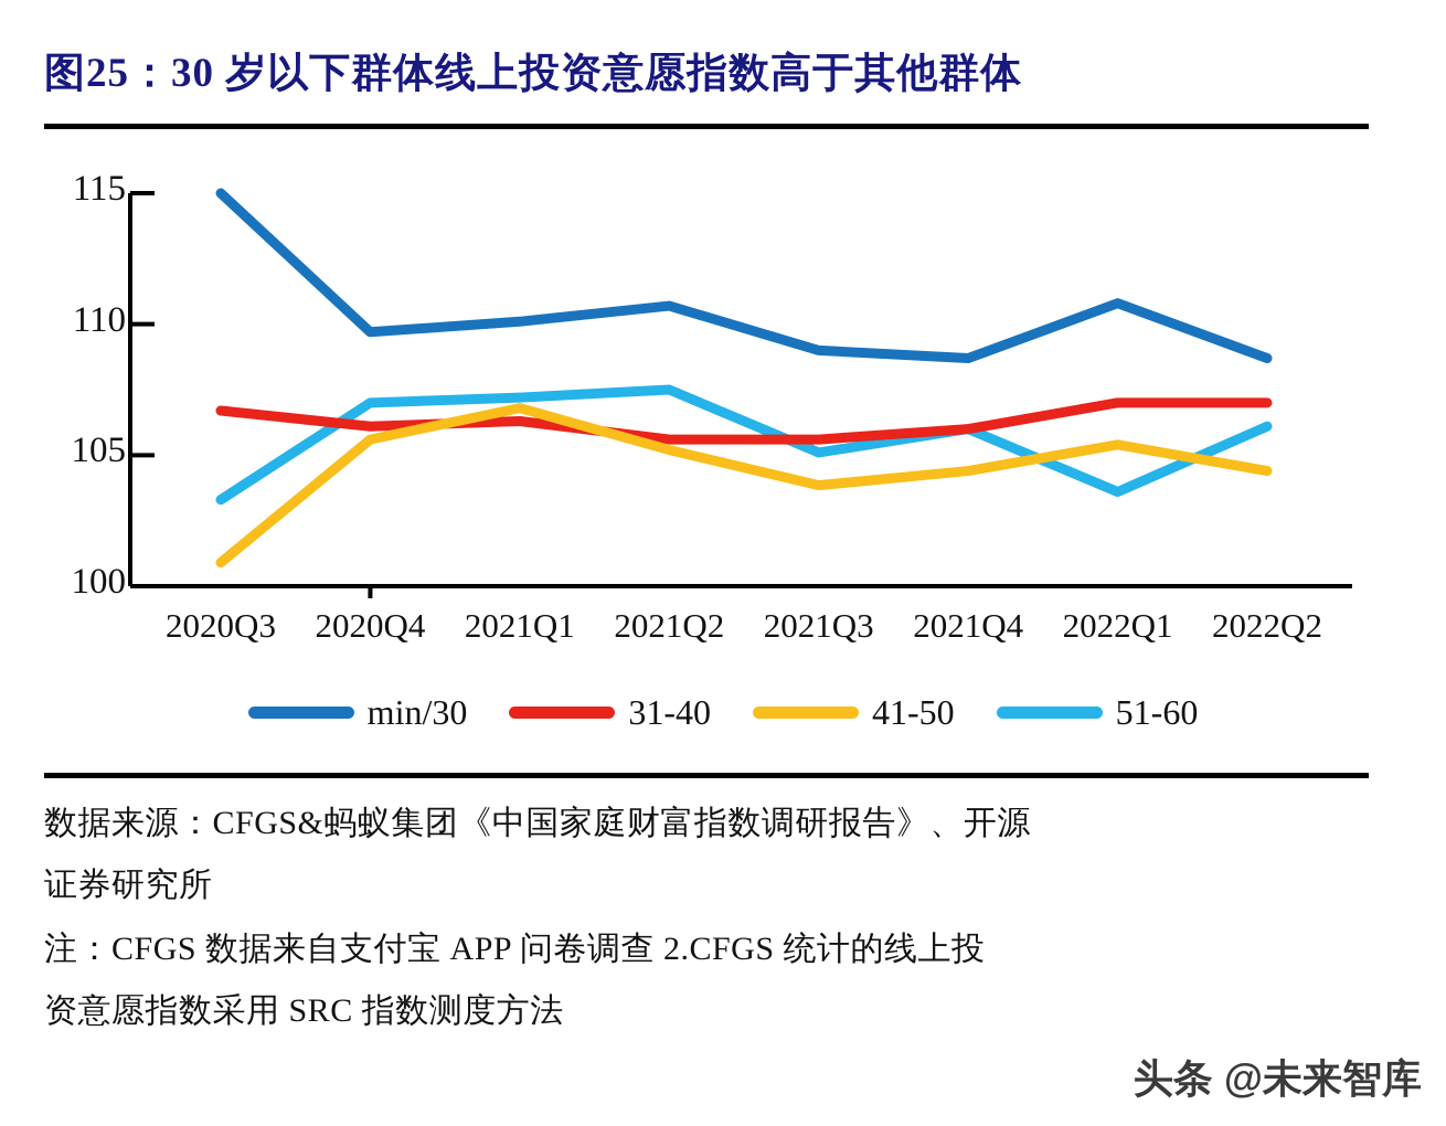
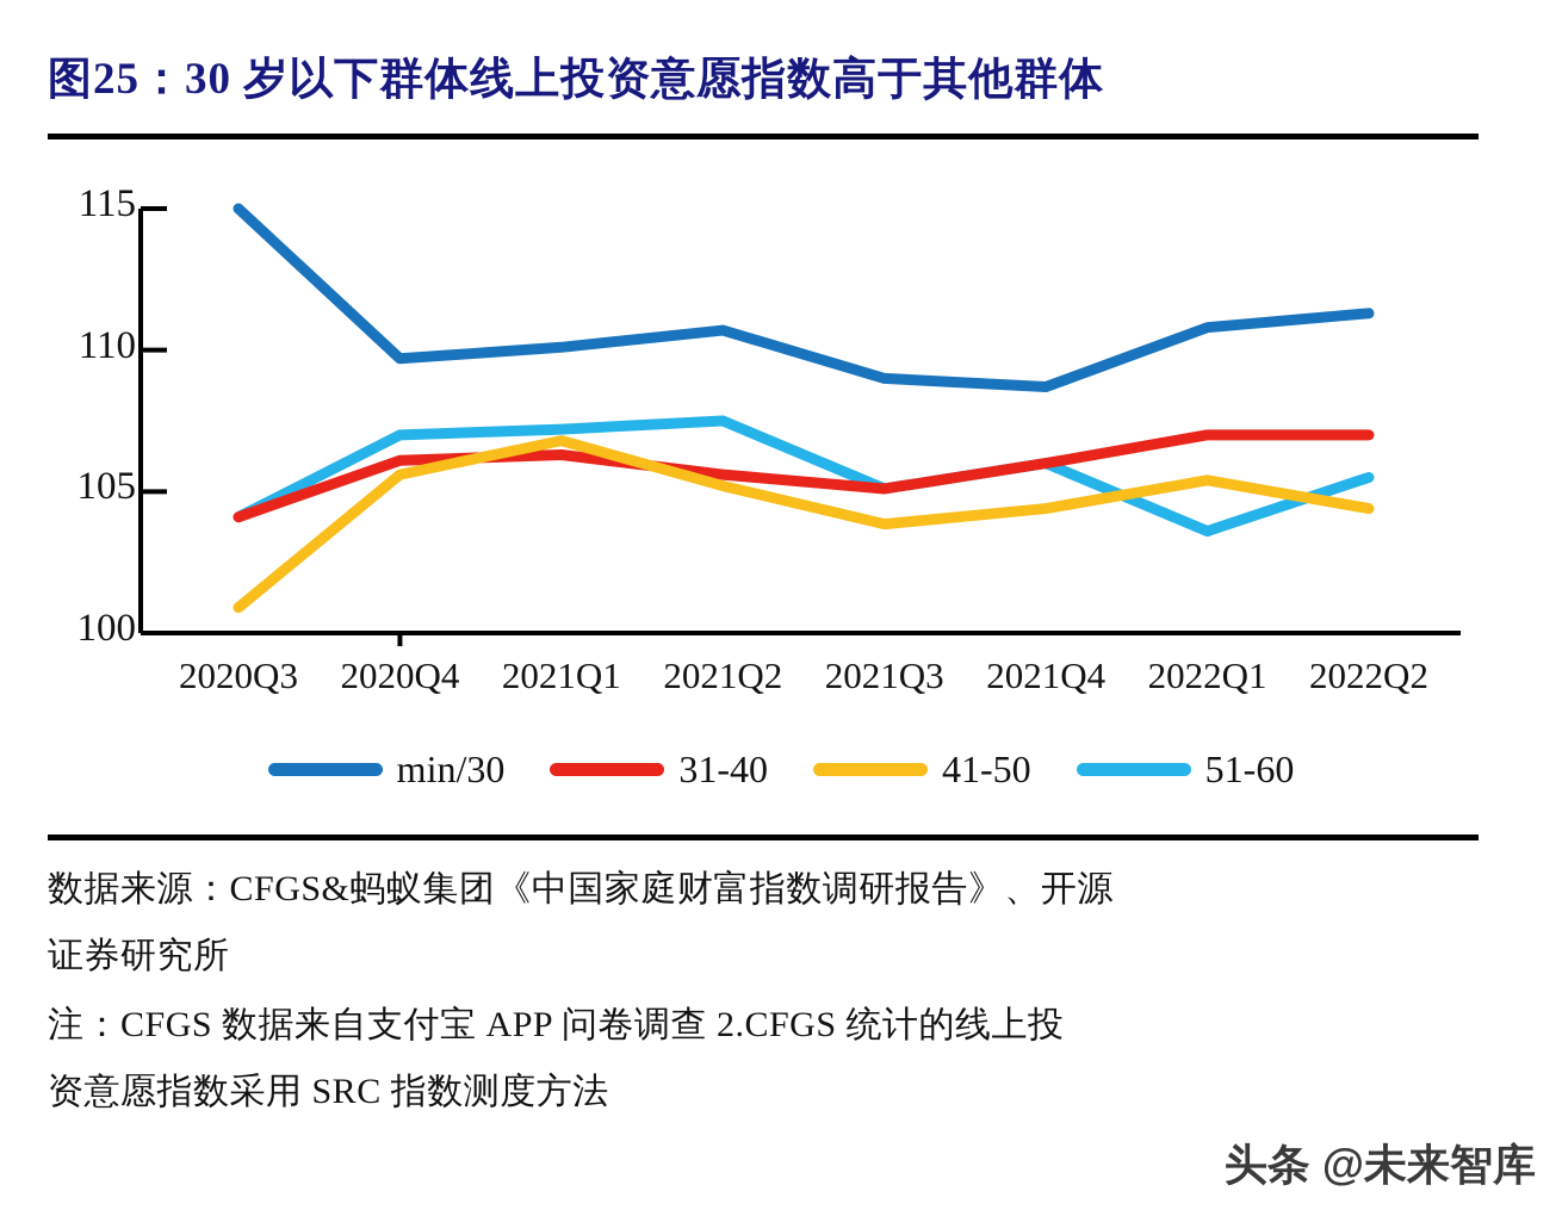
31-40/2020Q3: 106.7 -> 104.1
51-60/2020Q3: 103.3 -> 104.1
31-40/2021Q3: 105.6 -> 105.1
min/30/2022Q2: 108.7 -> 111.3
51-60/2022Q2: 106.1 -> 105.5
